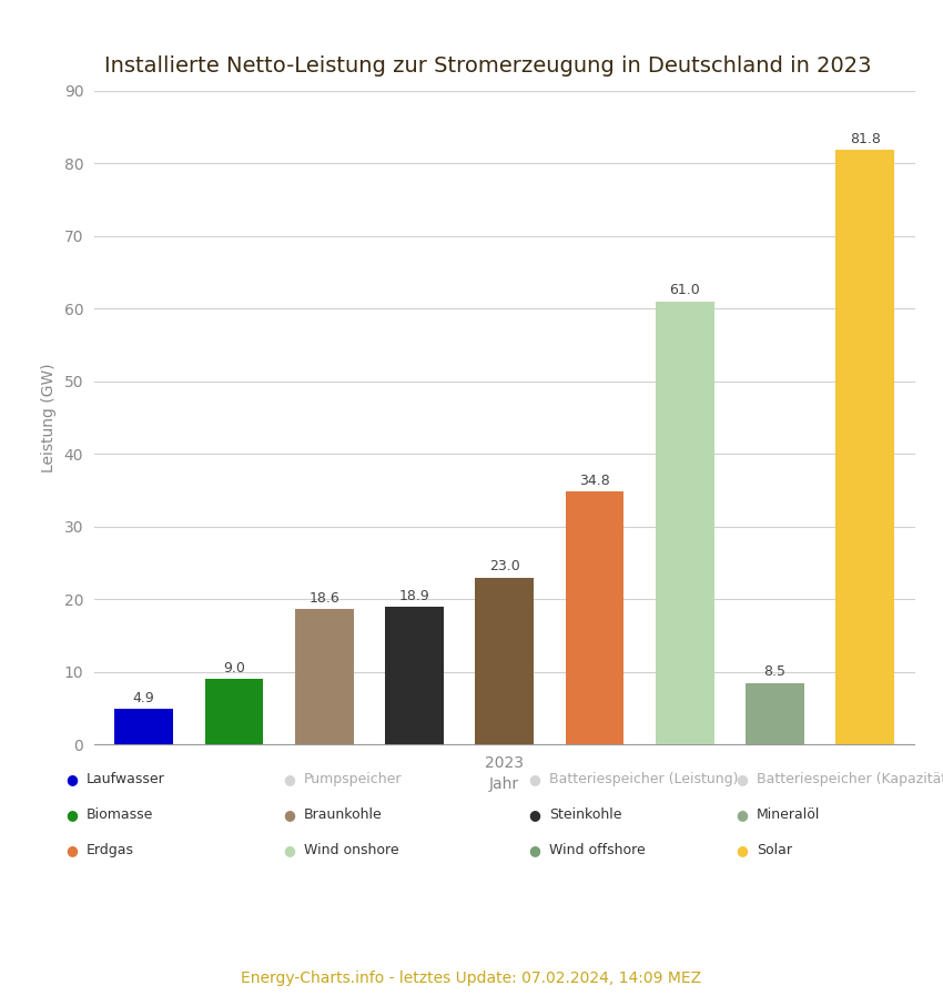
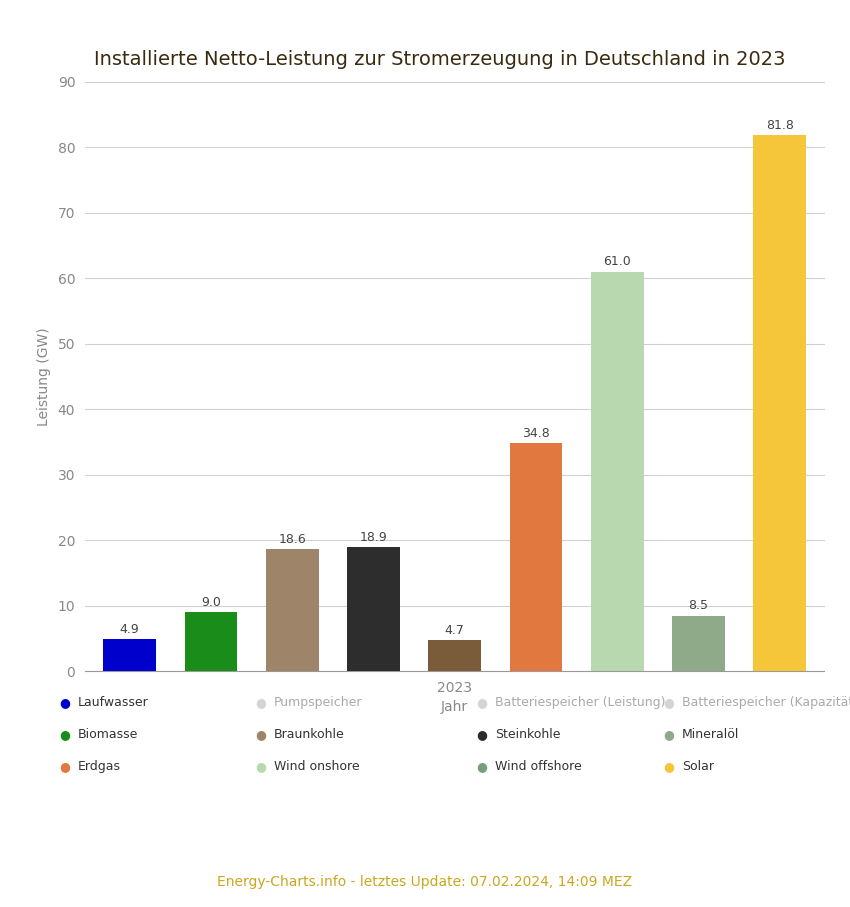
2023: 23.0 -> 4.7
